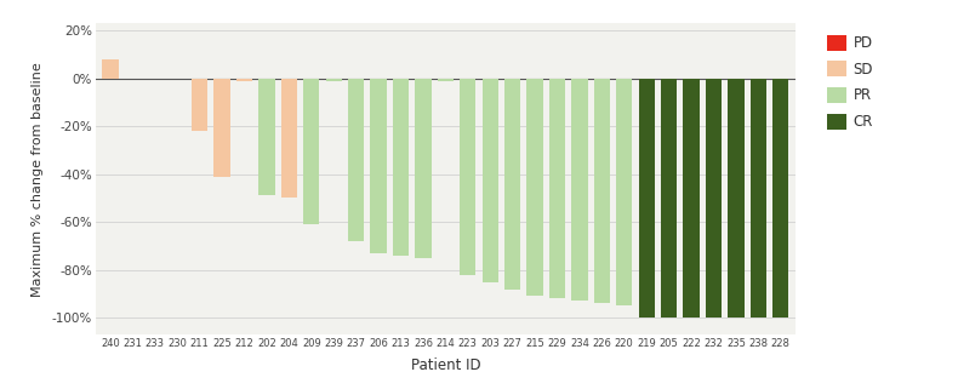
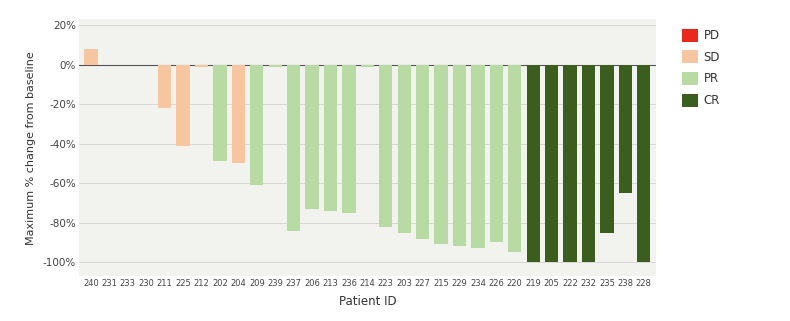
237: -68% -> -84%
226: -94% -> -90%
235: -100% -> -85%
238: -100% -> -65%
